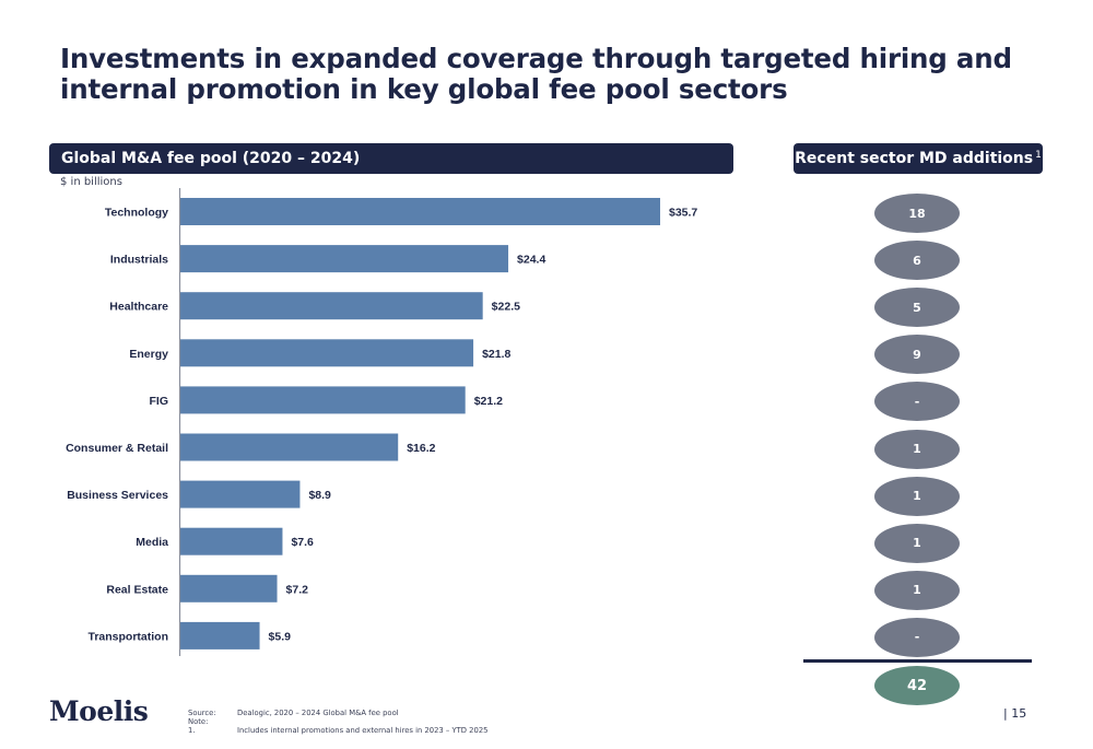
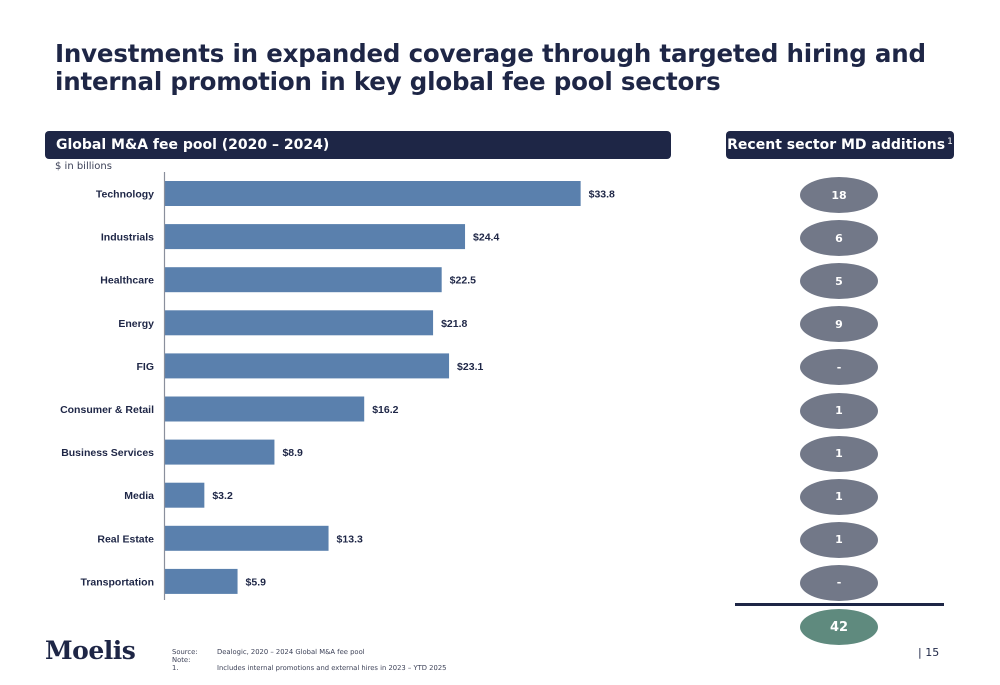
Technology: $35.7 -> $33.8
FIG: $21.2 -> $23.1
Media: $7.6 -> $3.2
Real Estate: $7.2 -> $13.3
